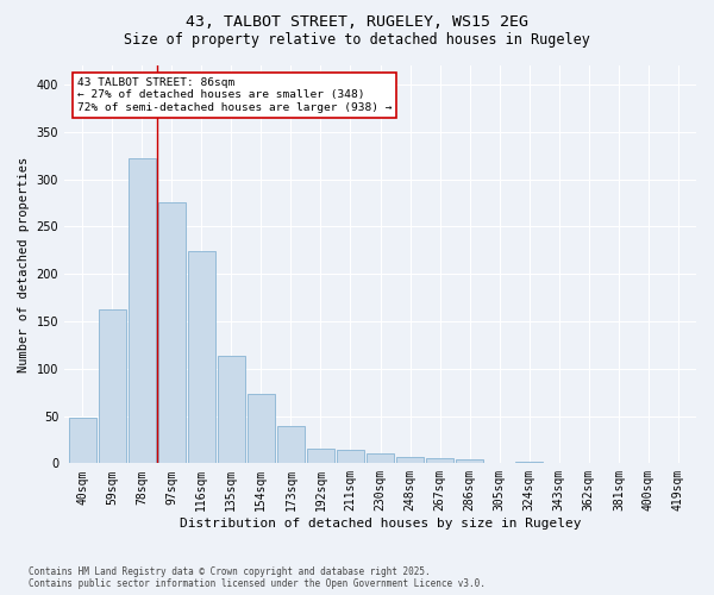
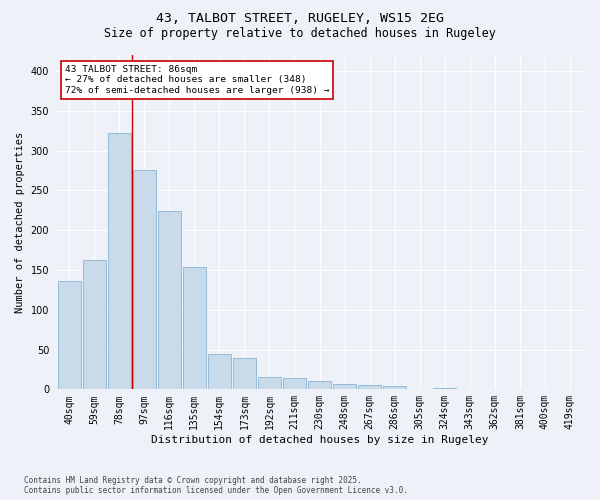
40sqm: 48 -> 136
135sqm: 113 -> 154
154sqm: 73 -> 44
